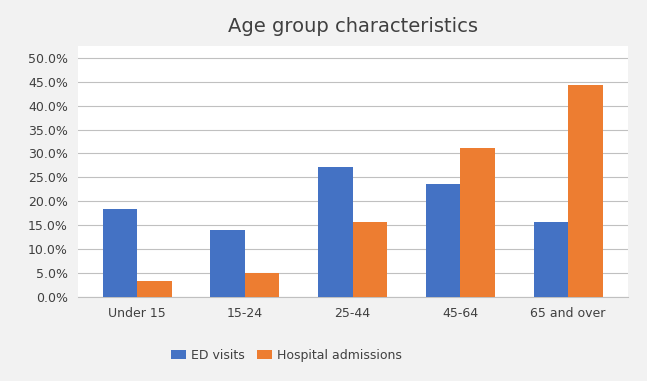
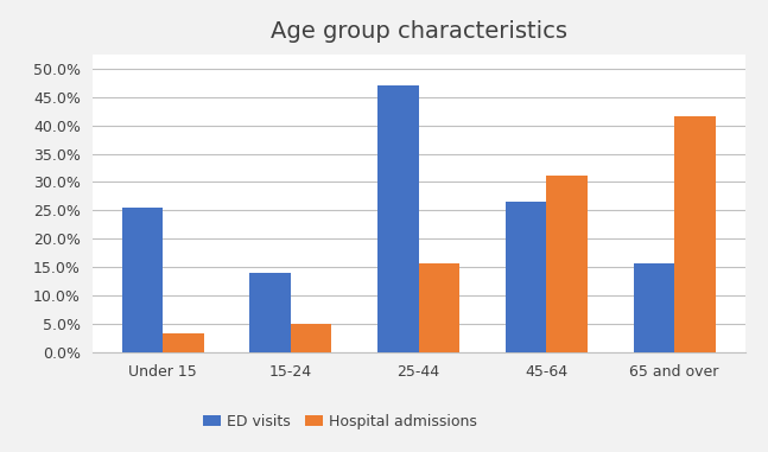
ED visits/Under 15: 18.5% -> 25.5%
ED visits/25-44: 27.2% -> 47.0%
ED visits/45-64: 23.7% -> 26.5%
Hospital admissions/65 and over: 44.3% -> 41.5%
